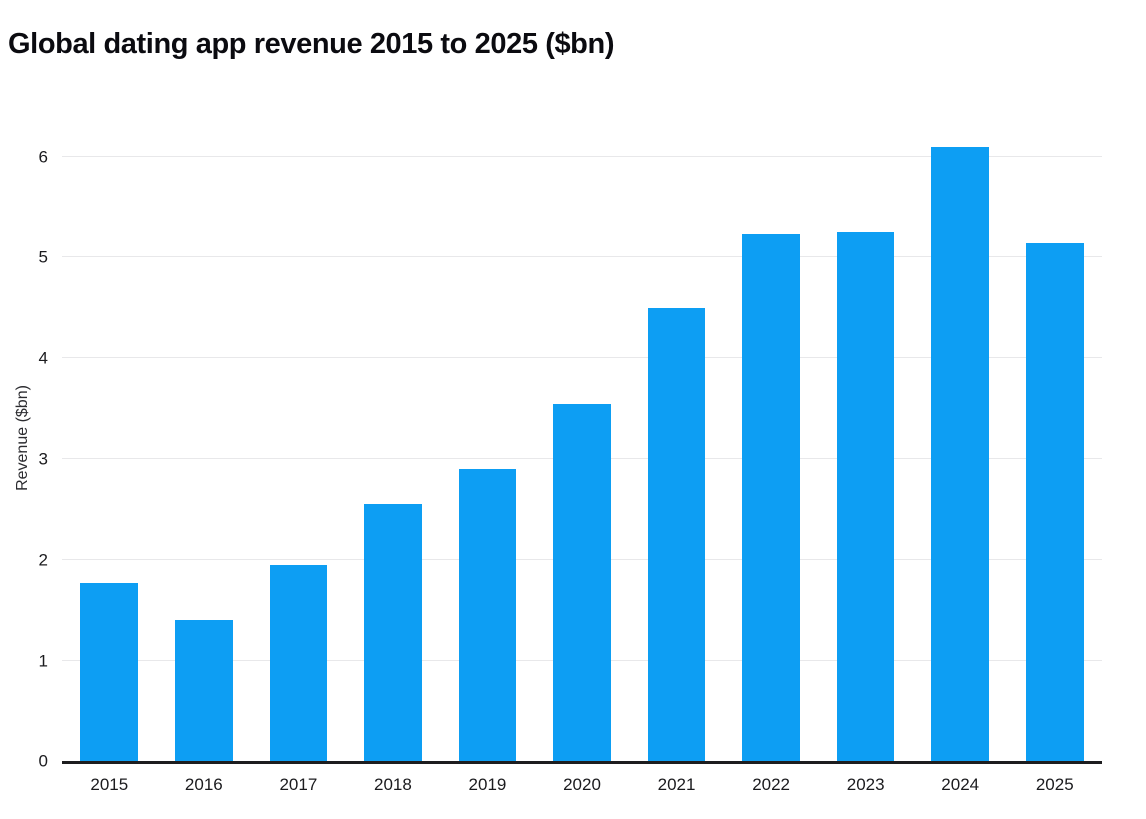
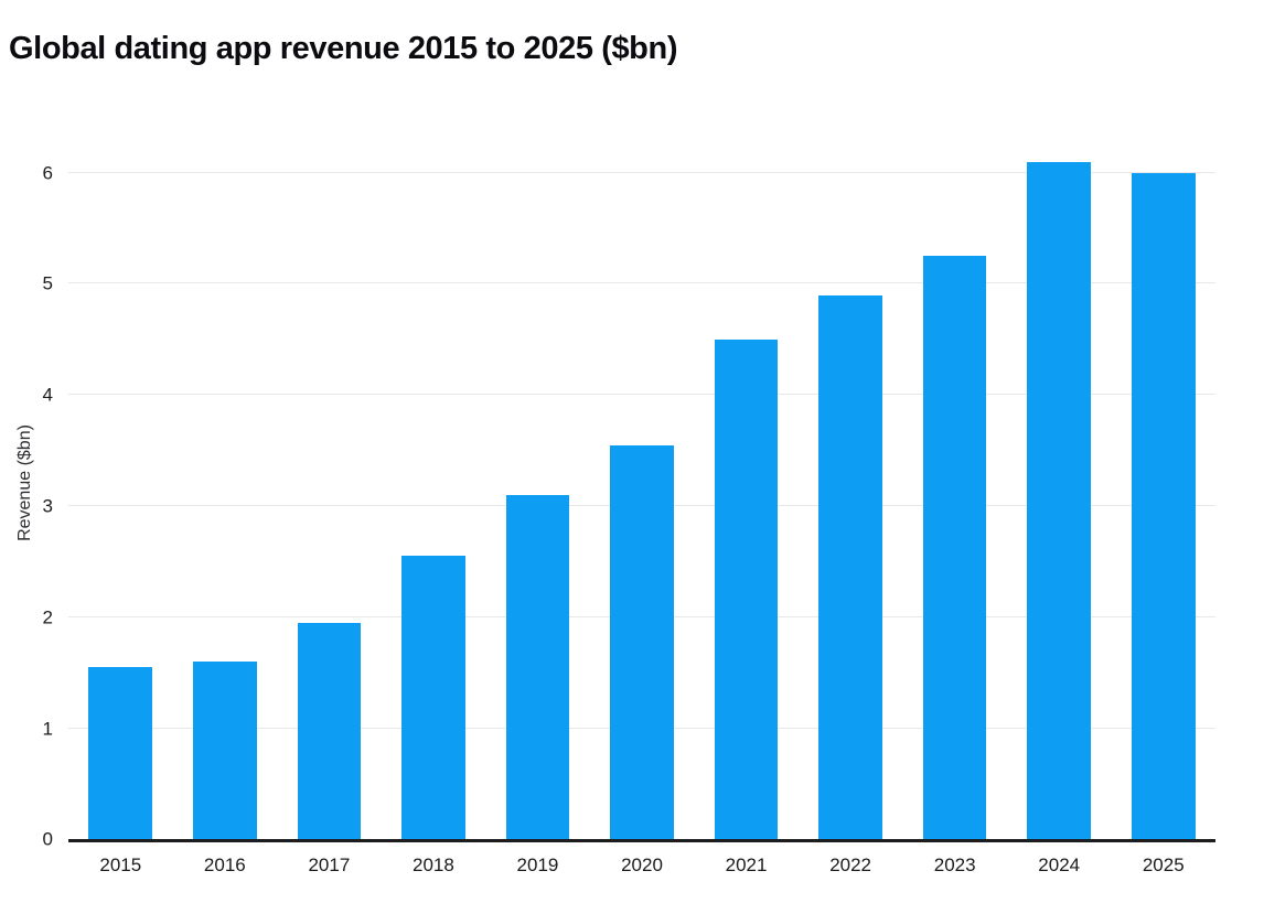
2015: 1.77 -> 1.55
2016: 1.40 -> 1.60
2019: 2.90 -> 3.10
2022: 5.23 -> 4.90
2025: 5.14 -> 6.00
